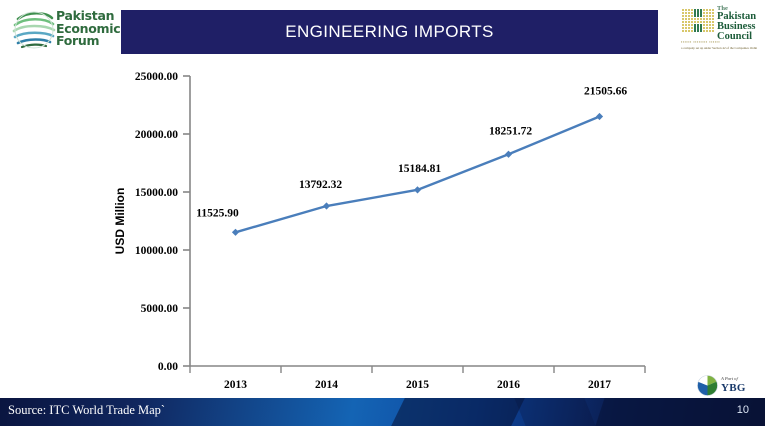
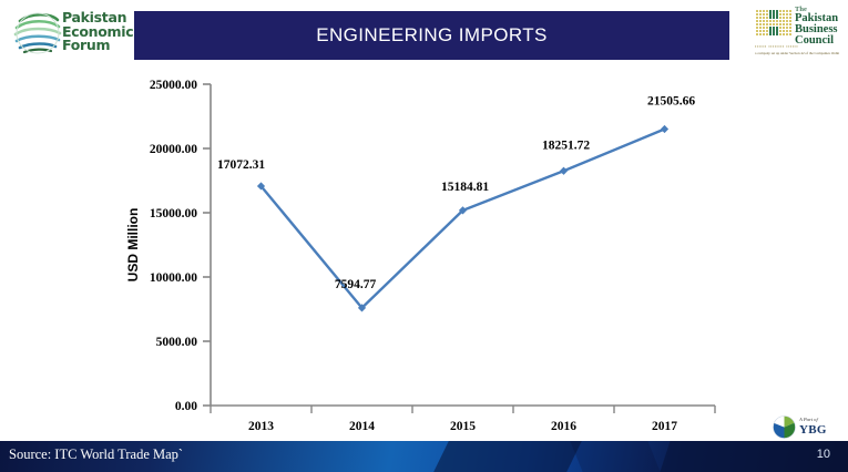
2013: 11525.90 -> 17072.31
2014: 13792.32 -> 7594.77
